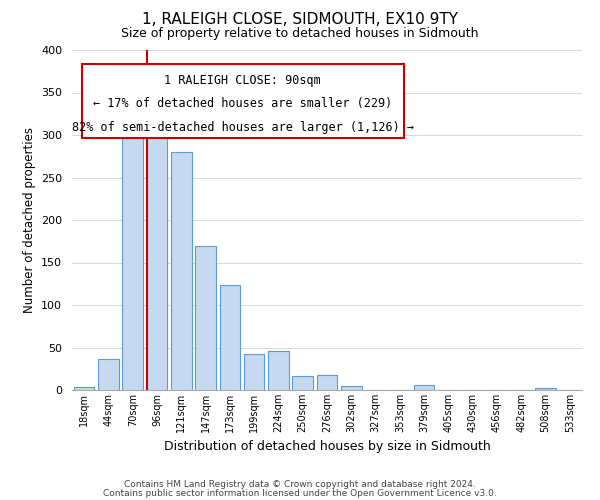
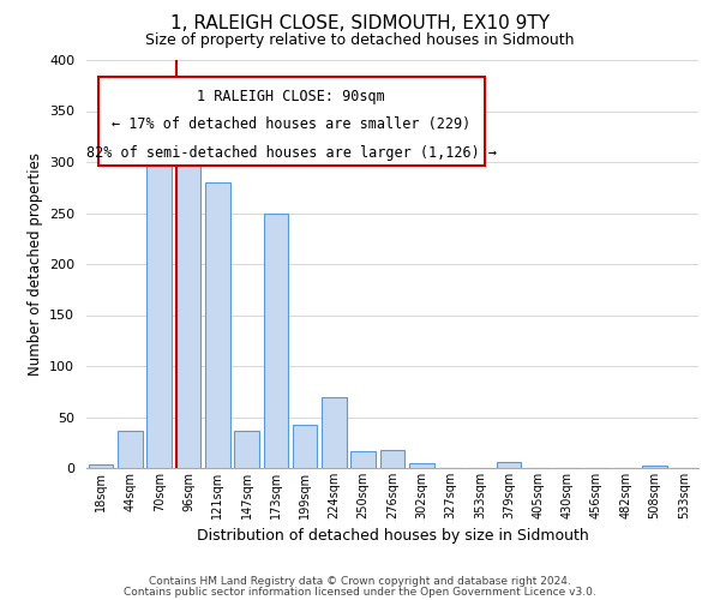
147sqm: 170 -> 36
173sqm: 124 -> 250
224sqm: 46 -> 70
